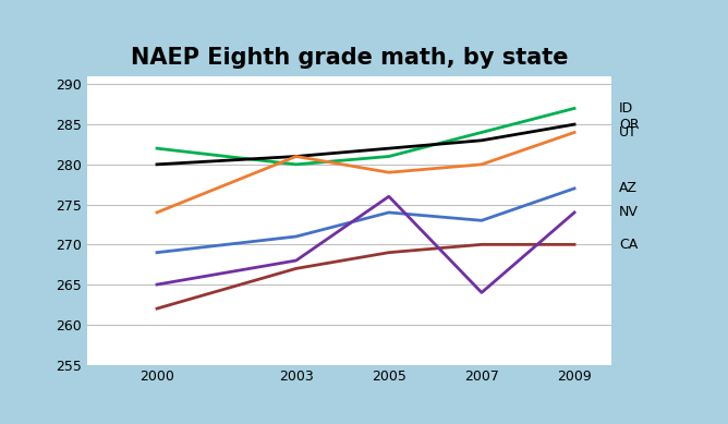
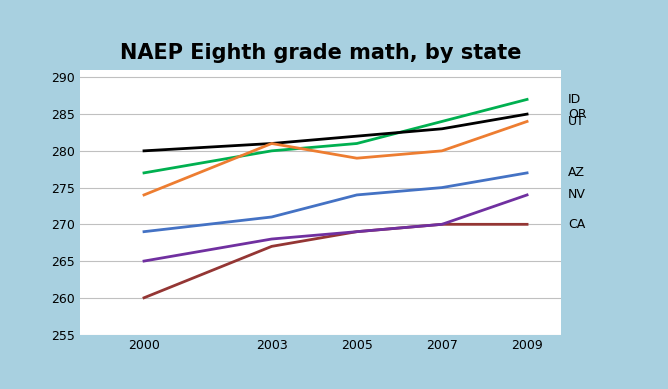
CA/2000: 262 -> 260
ID/2000: 282 -> 277
NV/2005: 276 -> 269
AZ/2007: 273 -> 275
NV/2007: 264 -> 270
